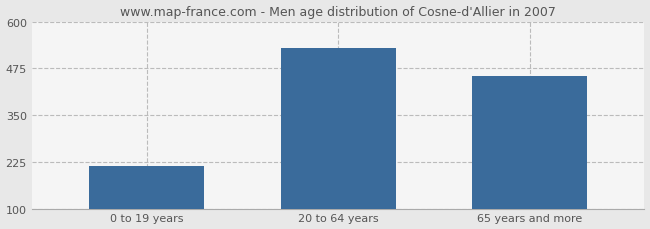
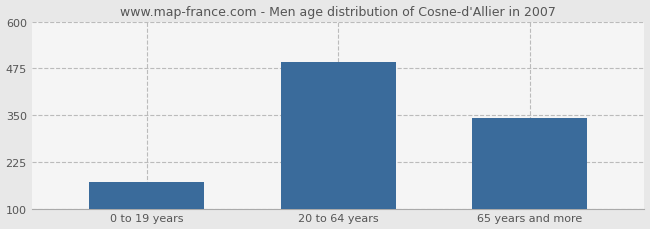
0 to 19 years: 215 -> 172
20 to 64 years: 530 -> 493
65 years and more: 455 -> 342
